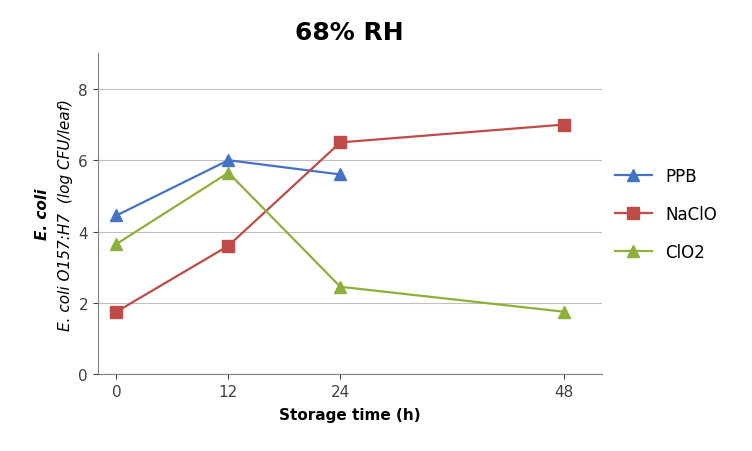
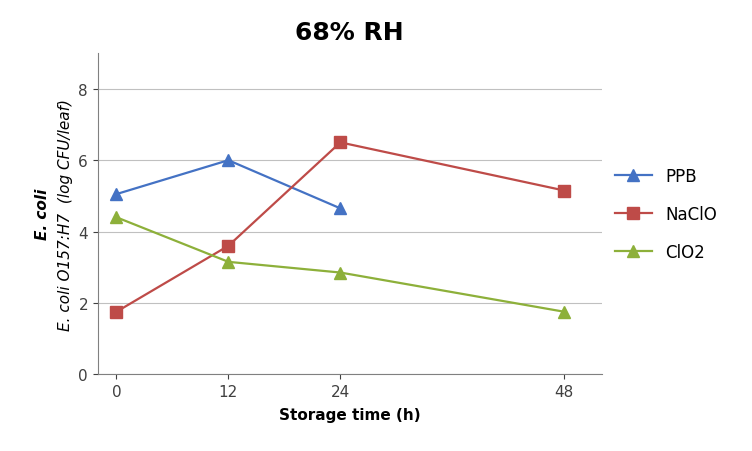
PPB/0: 4.45 -> 5.05
ClO2/0: 3.65 -> 4.40
ClO2/12: 5.65 -> 3.15
PPB/24: 5.60 -> 4.65
ClO2/24: 2.45 -> 2.85
NaClO/48: 7.00 -> 5.15
